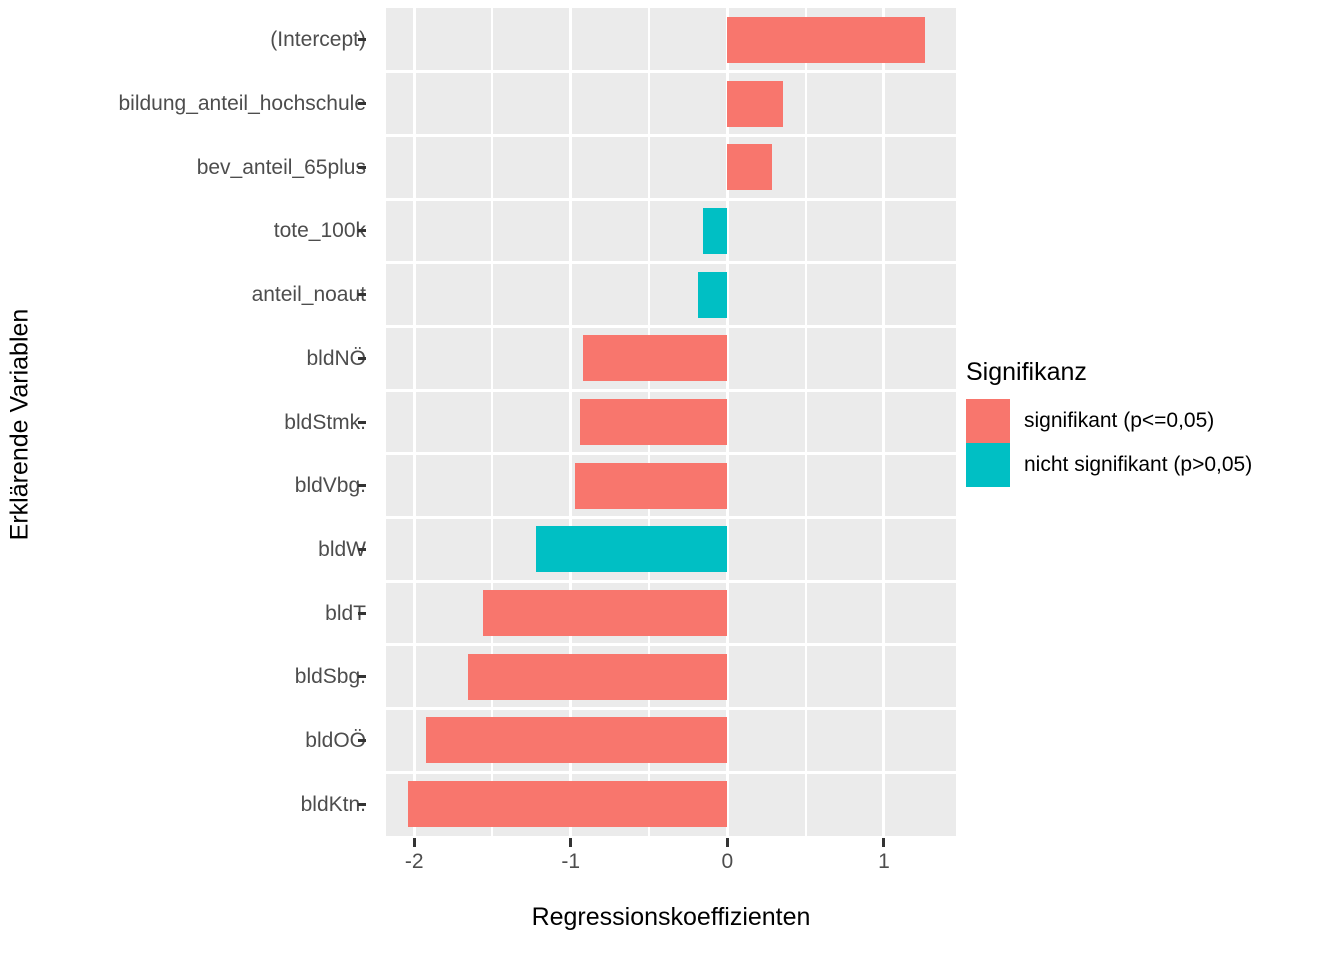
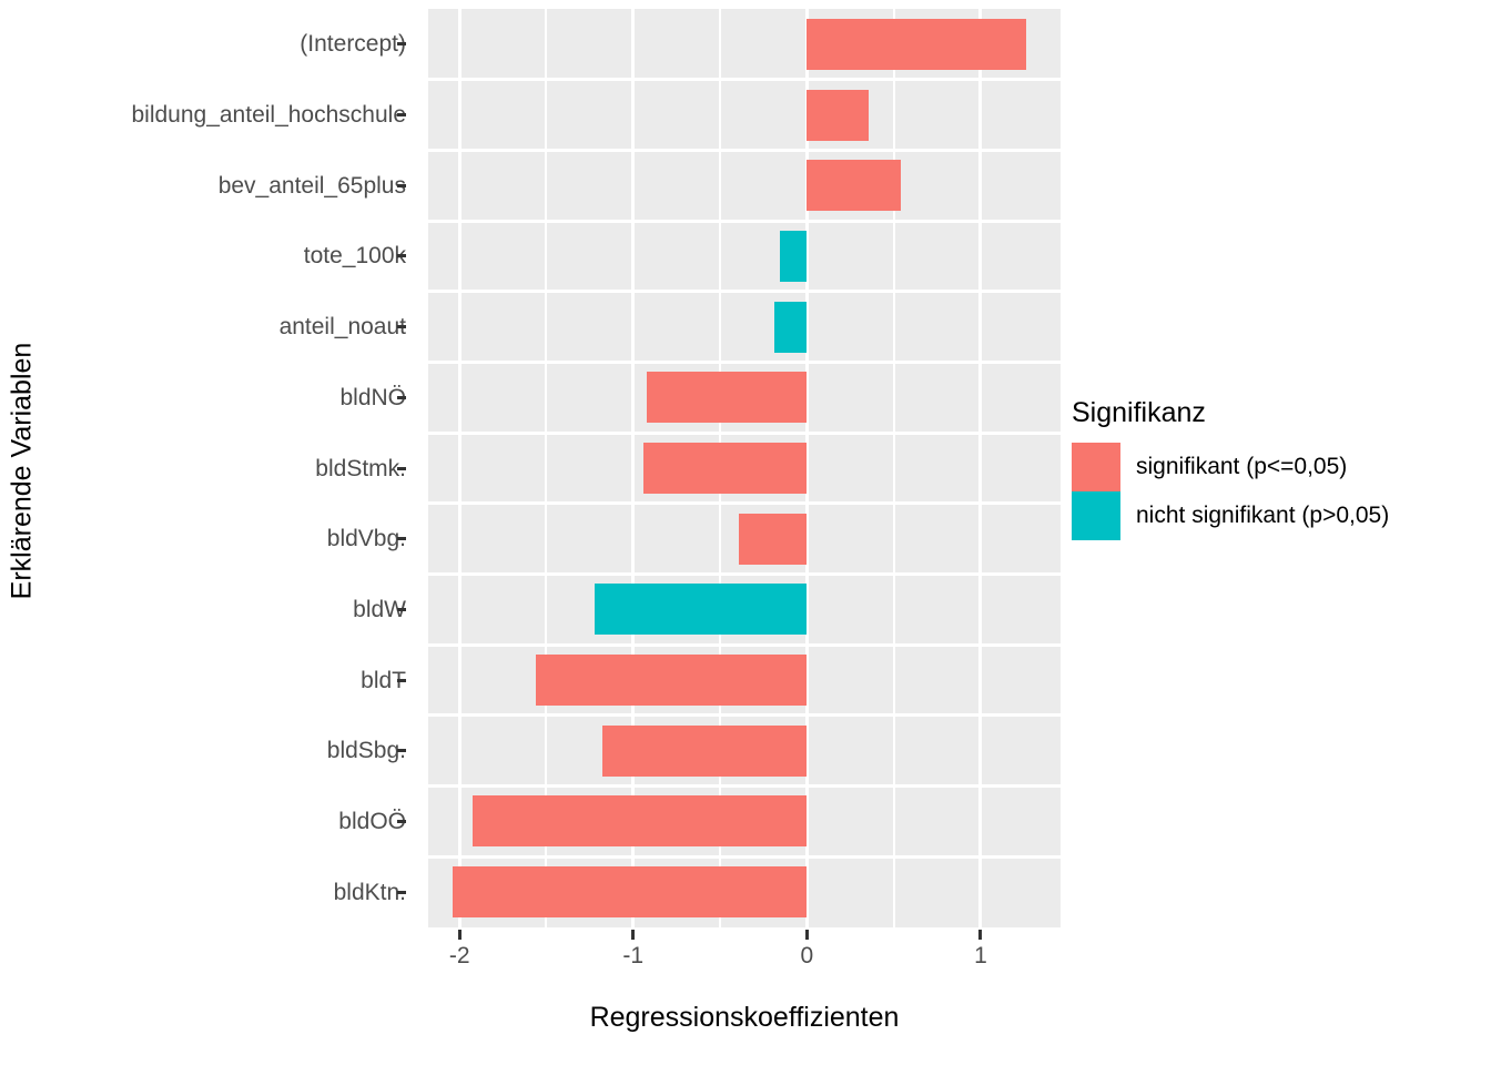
bev_anteil_65plus: 0.28 -> 0.54
bldVbg.: -0.97 -> -0.39
bldSbg.: -1.66 -> -1.18
